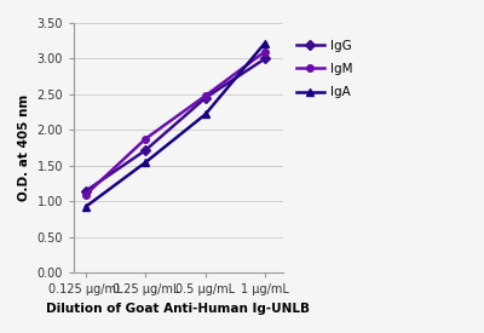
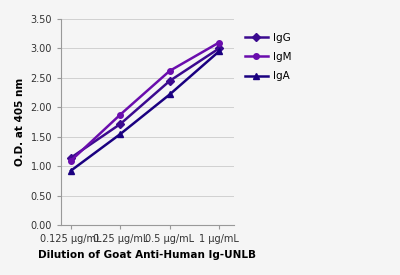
IgM/0.5 μg/mL: 2.48 -> 2.62
IgA/1 μg/mL: 3.22 -> 2.95
